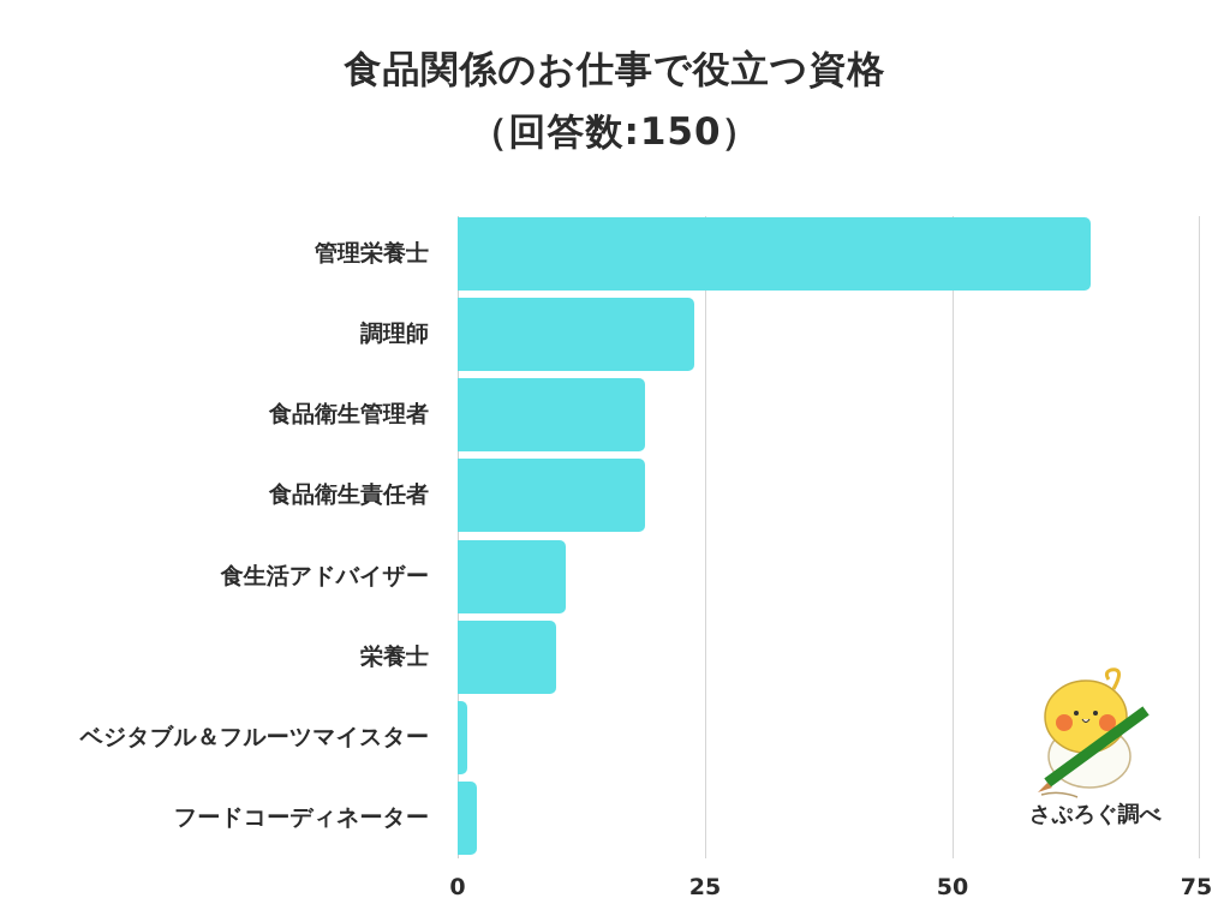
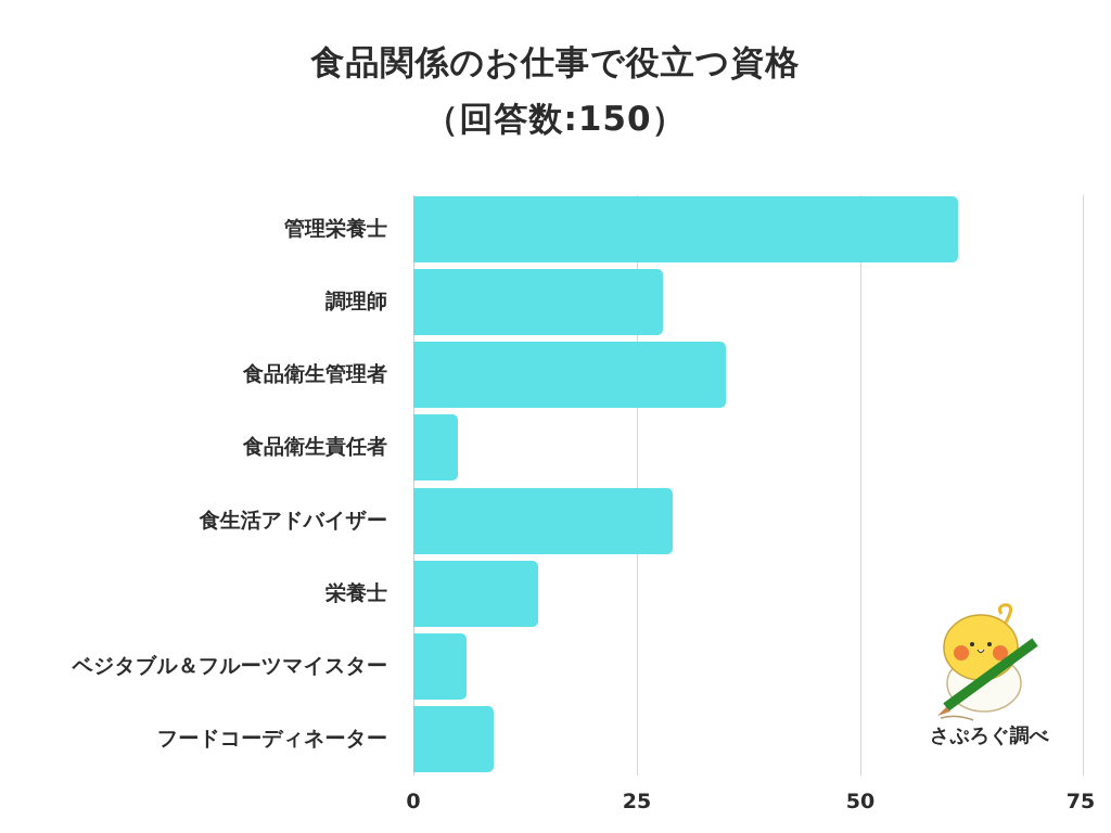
管理栄養士: 64 -> 61
調理師: 24 -> 28
食品衛生管理者: 19 -> 35
食品衛生責任者: 19 -> 5
食生活アドバイザー: 11 -> 29
栄養士: 10 -> 14
ベジタブル＆フルーツマイスター: 1 -> 6
フードコーディネーター: 2 -> 9
